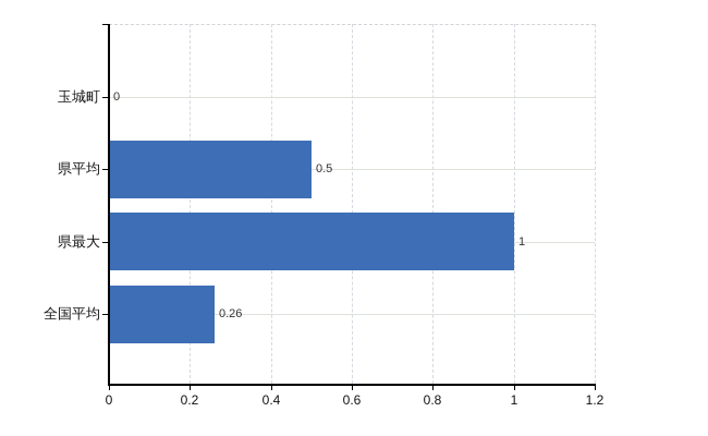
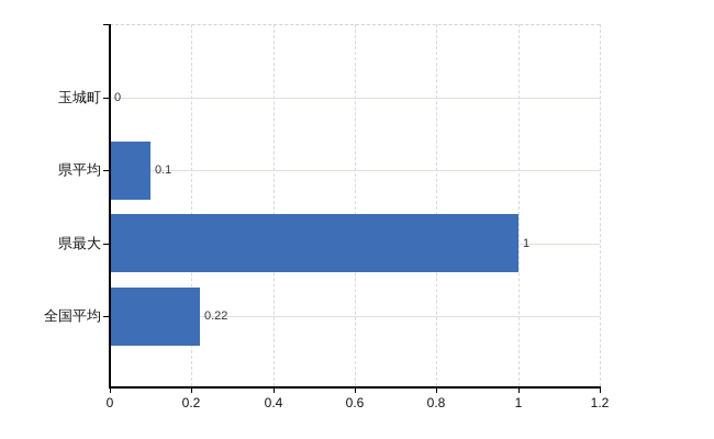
県平均: 0.5 -> 0.1
全国平均: 0.26 -> 0.22
